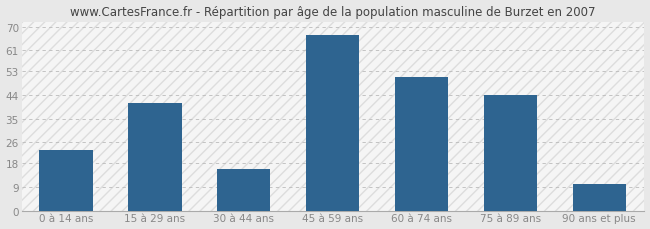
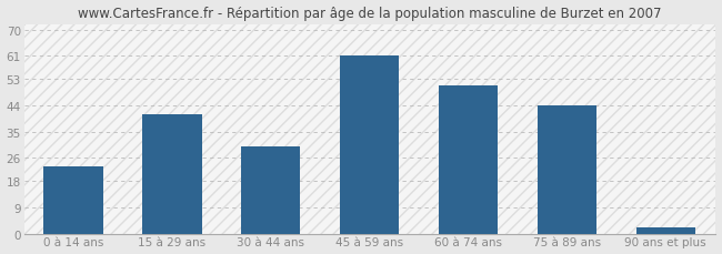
30 à 44 ans: 16 -> 30
45 à 59 ans: 67 -> 61
90 ans et plus: 10 -> 2
